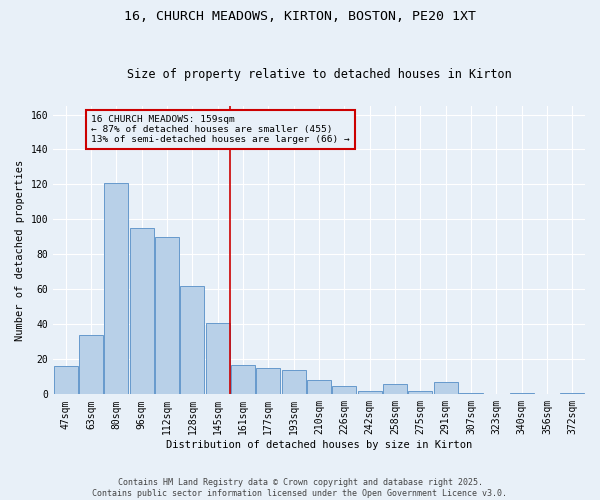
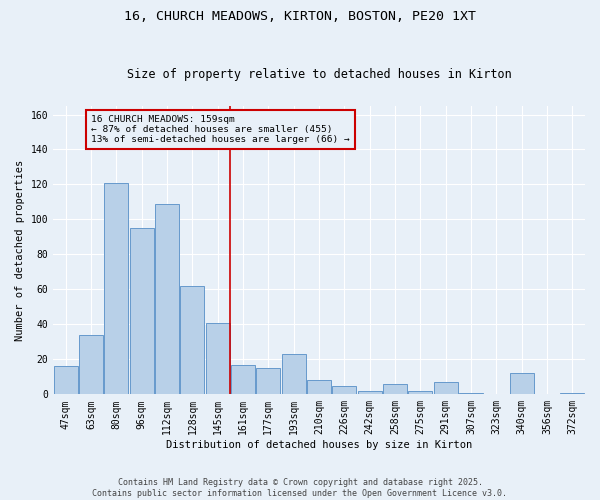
112sqm: 90 -> 109
193sqm: 14 -> 23
340sqm: 1 -> 12
